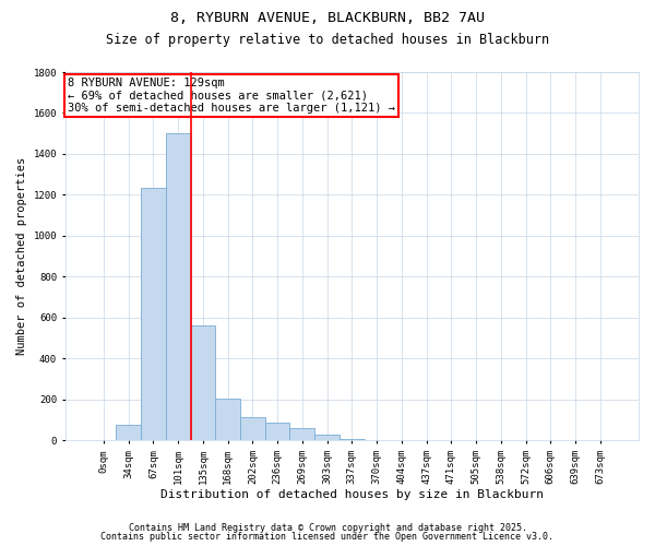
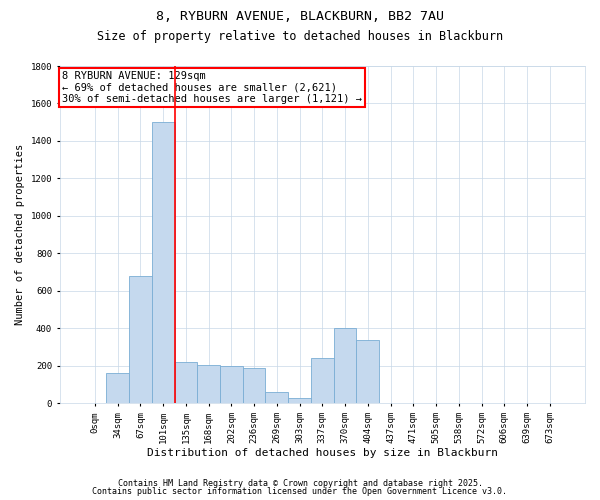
34sqm: 80 -> 160
67sqm: 1240 -> 680
135sqm: 560 -> 220
202sqm: 120 -> 200
236sqm: 90 -> 190
337sqm: 10 -> 240
370sqm: 0 -> 400
404sqm: 0 -> 340
